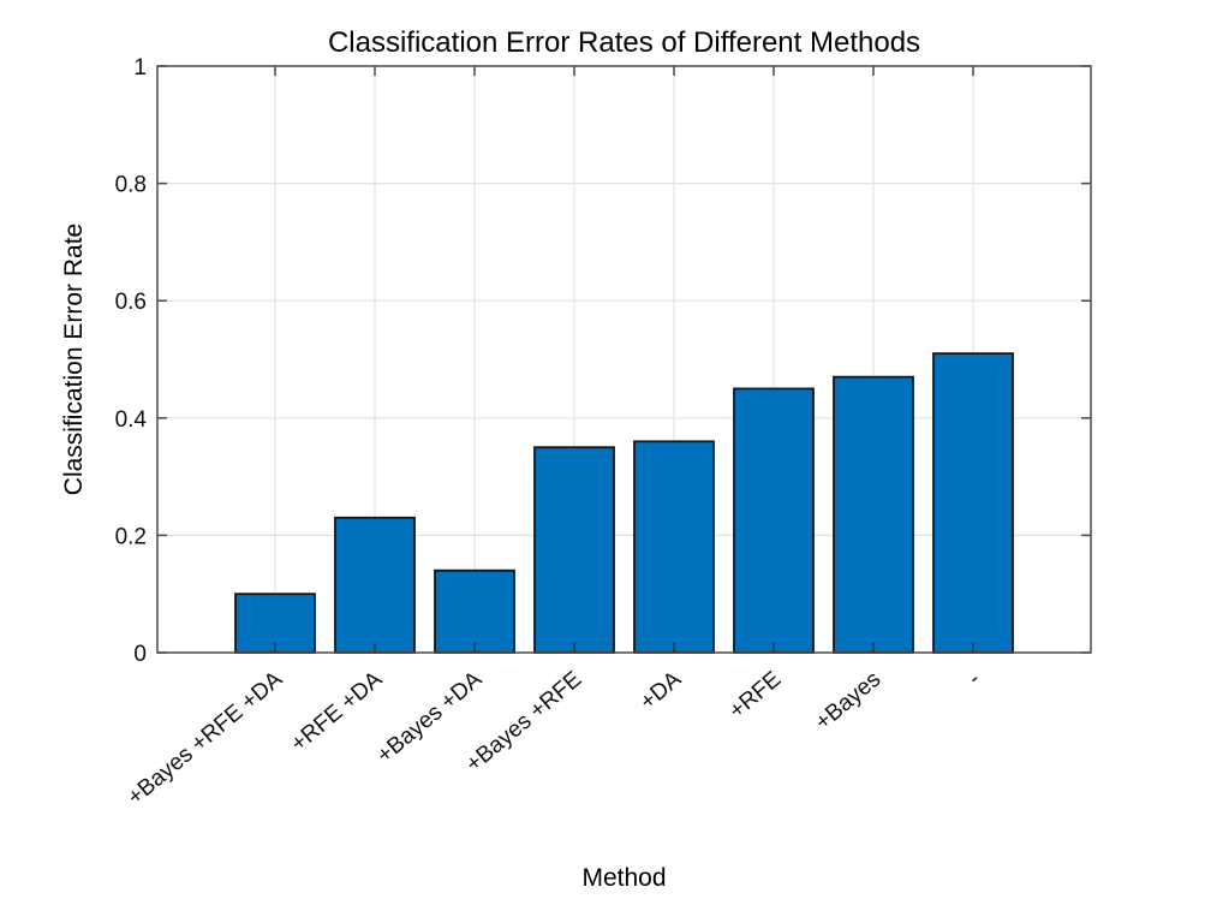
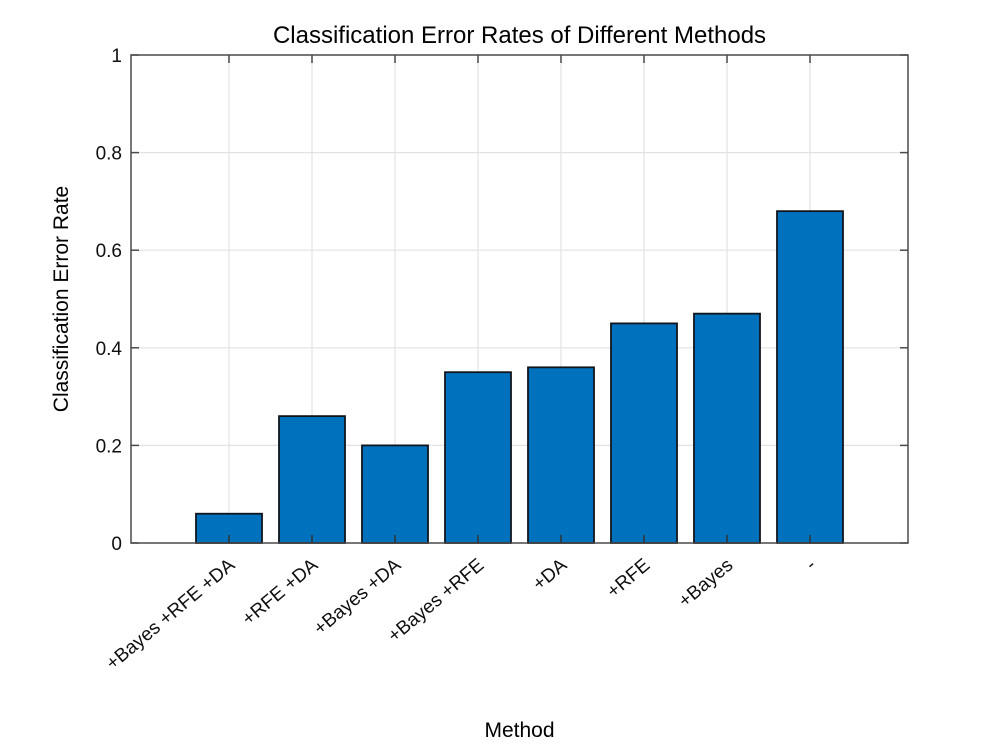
+Bayes +RFE +DA: 0.10 -> 0.06
+RFE +DA: 0.23 -> 0.26
+Bayes +DA: 0.14 -> 0.20
-: 0.51 -> 0.68
